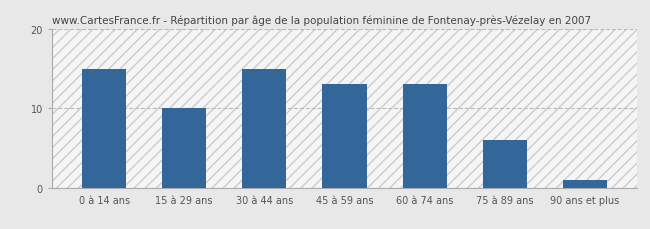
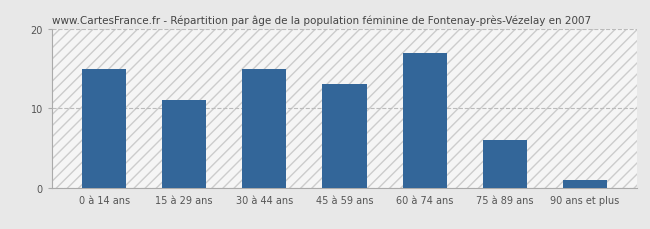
15 à 29 ans: 10 -> 11
60 à 74 ans: 13 -> 17
